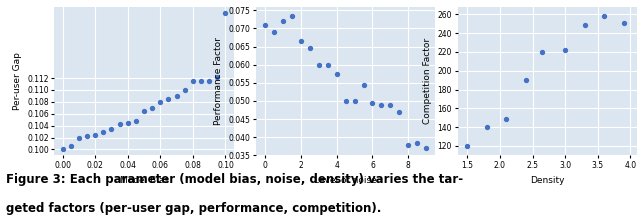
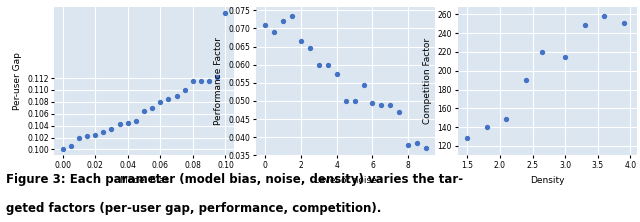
1.5: 120 -> 128
3.0: 222 -> 214
